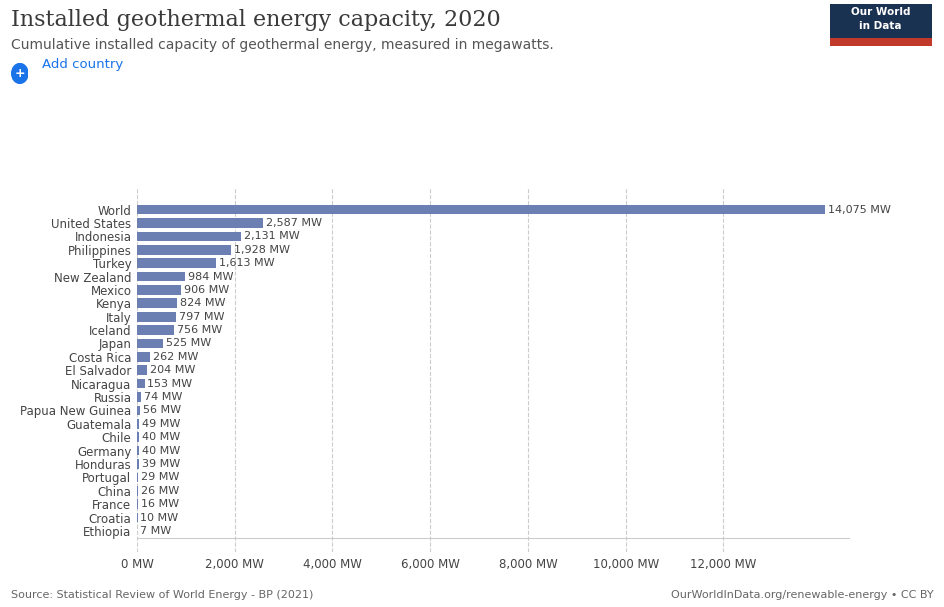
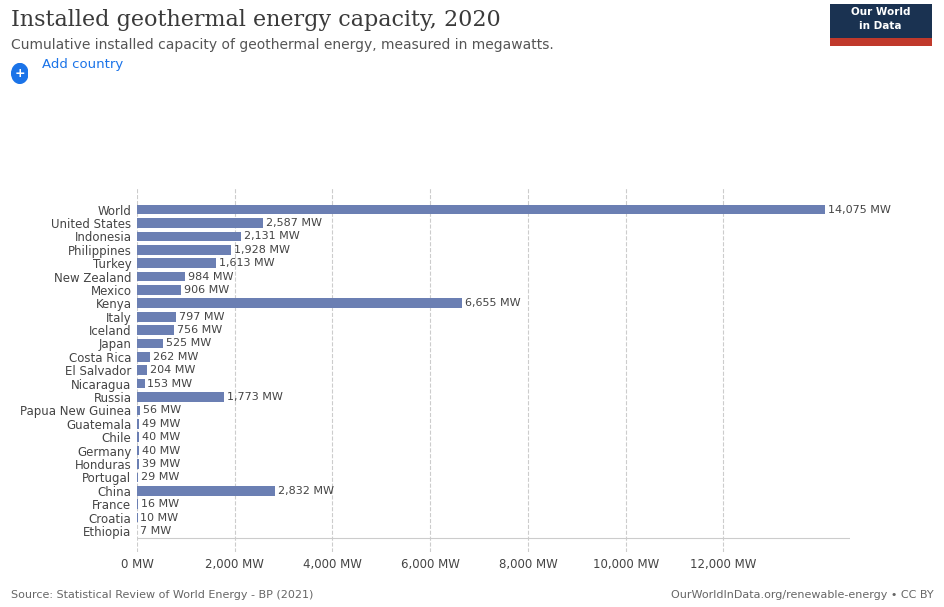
Kenya: 824 -> 6,655
Russia: 74 -> 1,773
China: 26 -> 2,832
